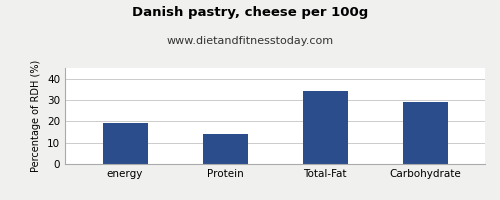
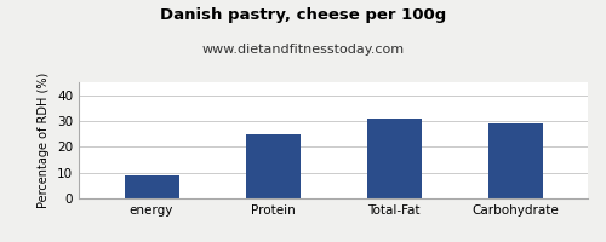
energy: 19 -> 9
Protein: 14 -> 25
Total-Fat: 34 -> 31
